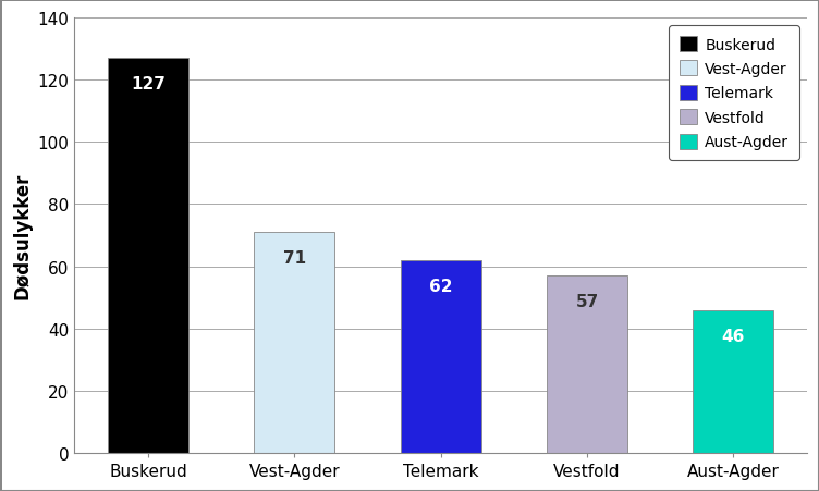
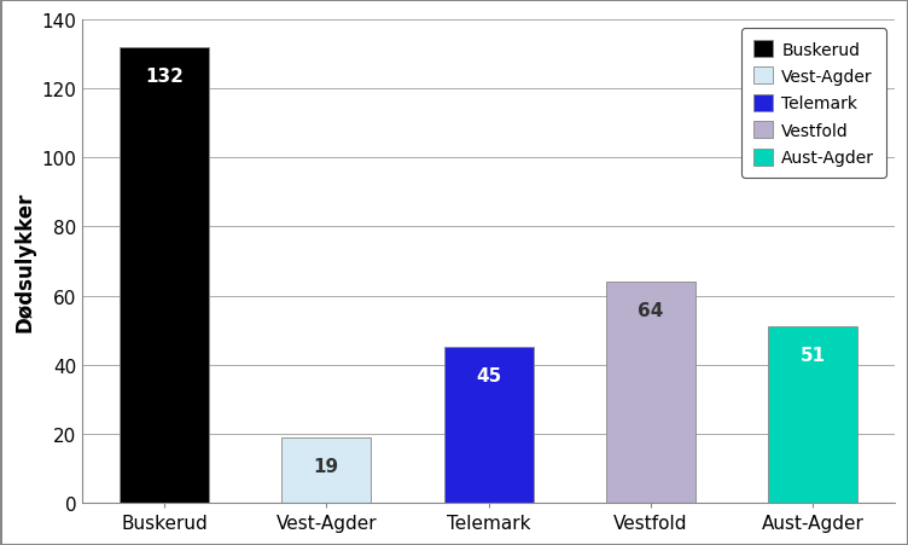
Buskerud: 127 -> 132
Vest-Agder: 71 -> 19
Telemark: 62 -> 45
Vestfold: 57 -> 64
Aust-Agder: 46 -> 51
